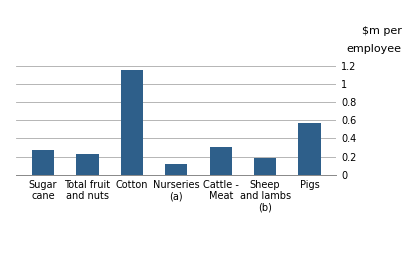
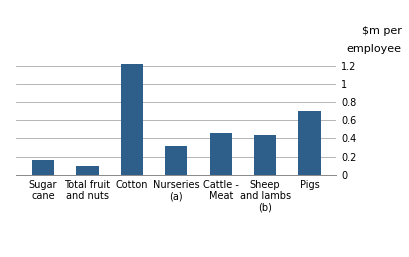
Sugar cane: 0.27 -> 0.16
Total fruit and nuts: 0.23 -> 0.10
Cotton: 1.15 -> 1.22
Nurseries (a): 0.12 -> 0.32
Cattle - Meat: 0.30 -> 0.46
Sheep and lambs (b): 0.18 -> 0.44
Pigs: 0.57 -> 0.70
